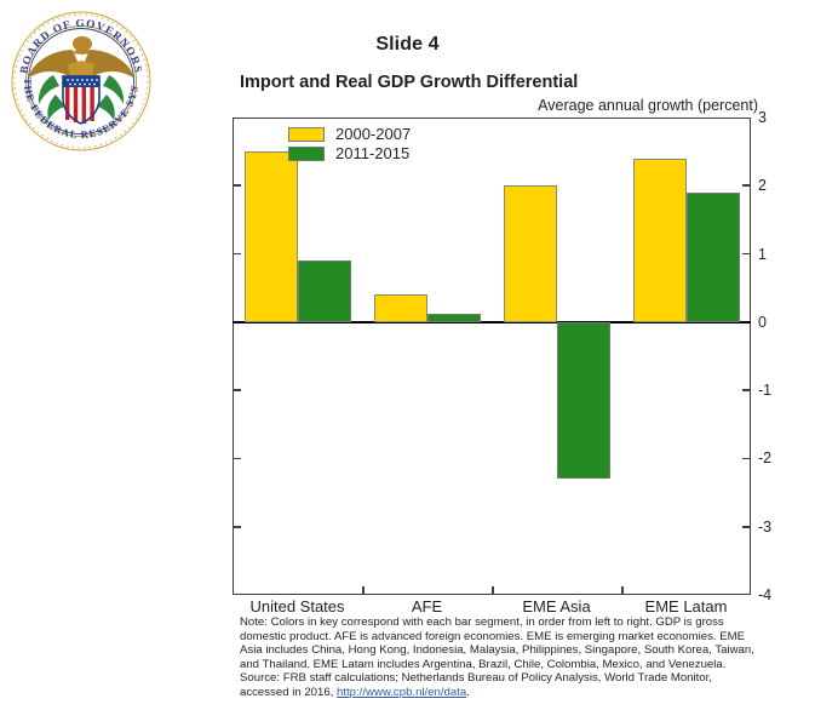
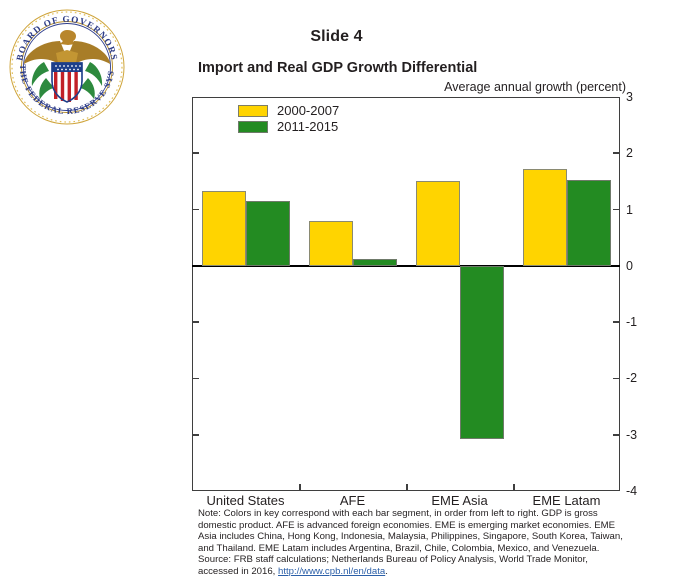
2000-2007/United States: 2.5 -> 1.3
2011-2015/United States: 0.9 -> 1.1
2000-2007/AFE: 0.4 -> 0.8
2000-2007/EME Asia: 2.0 -> 1.5
2011-2015/EME Asia: -2.3 -> -3.1
2000-2007/EME Latam: 2.4 -> 1.7
2011-2015/EME Latam: 1.9 -> 1.5
